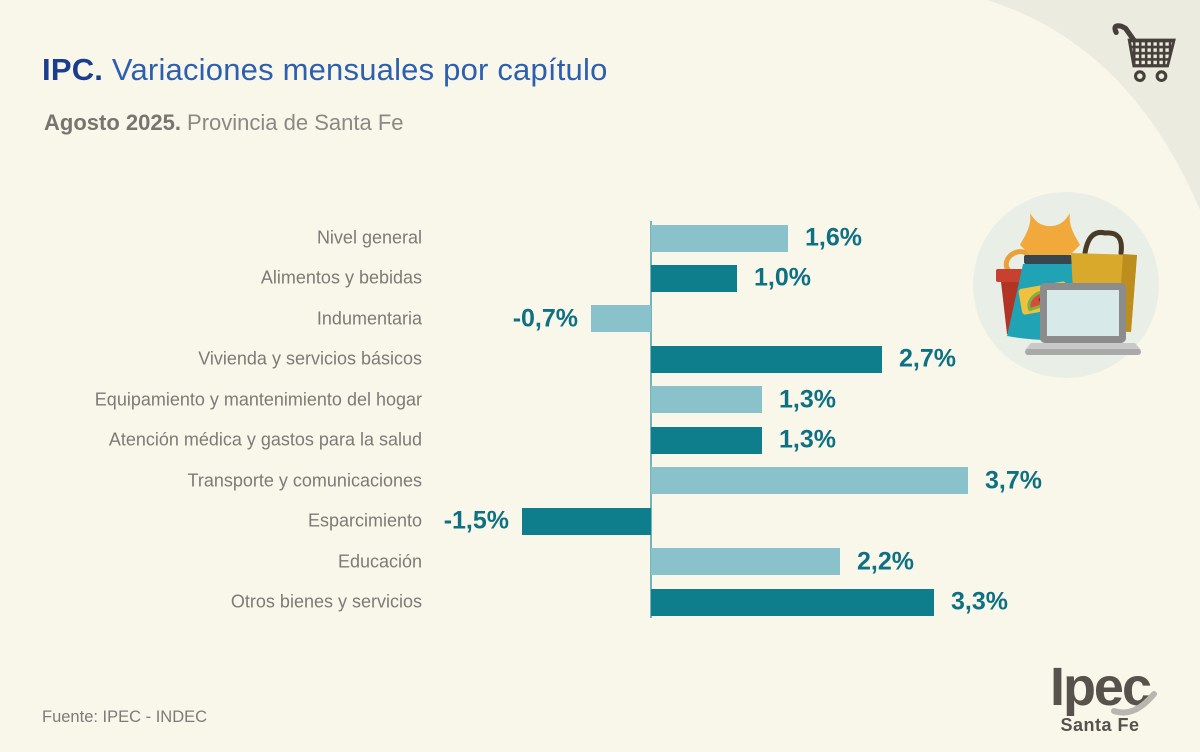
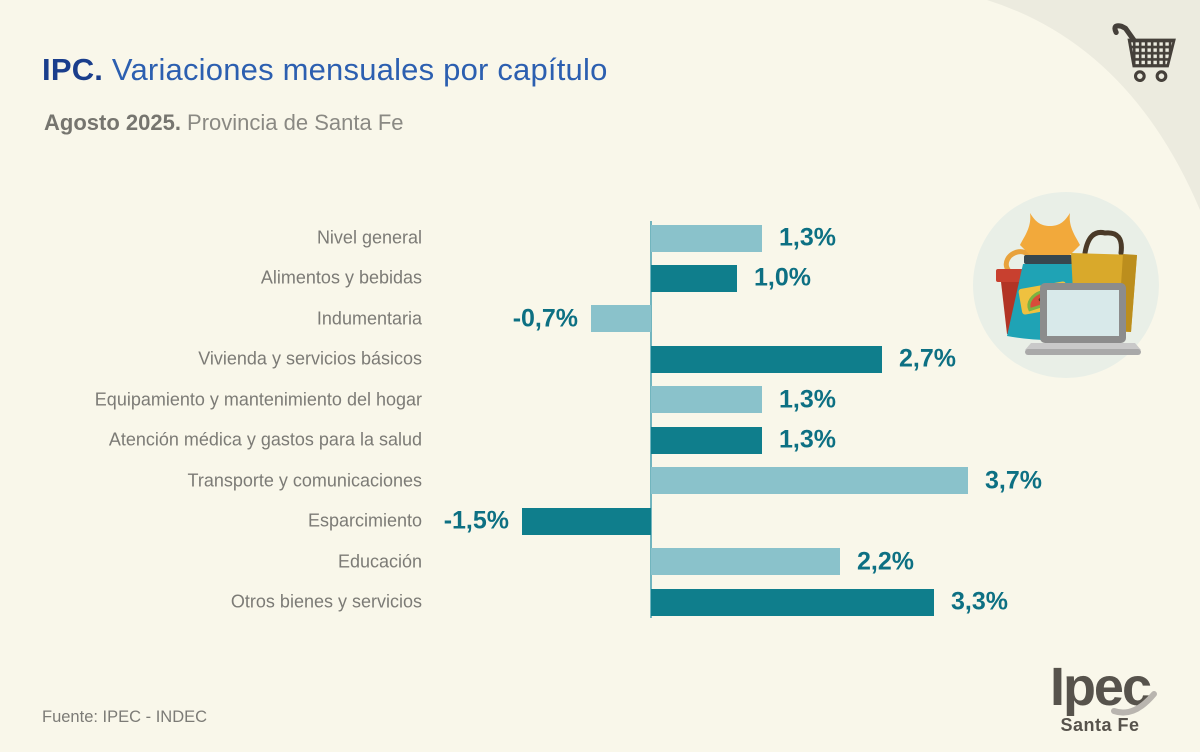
Nivel general: 1,6% -> 1,3%
